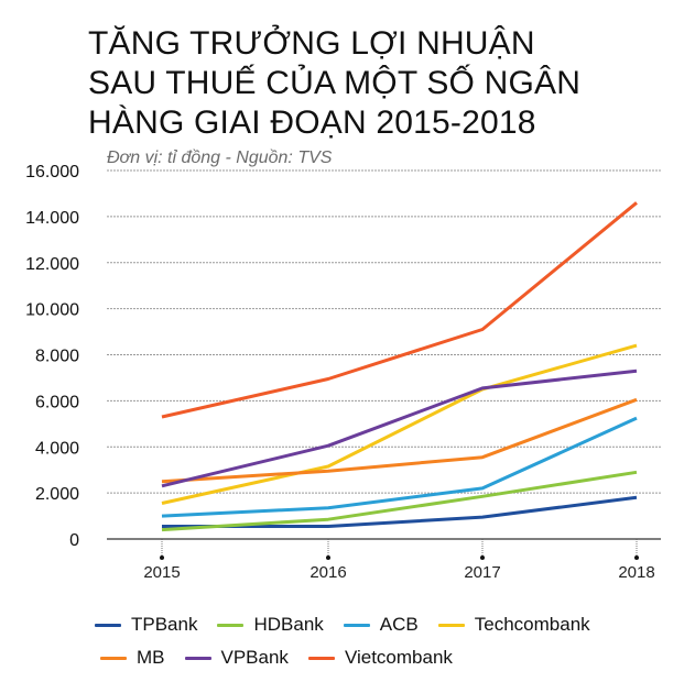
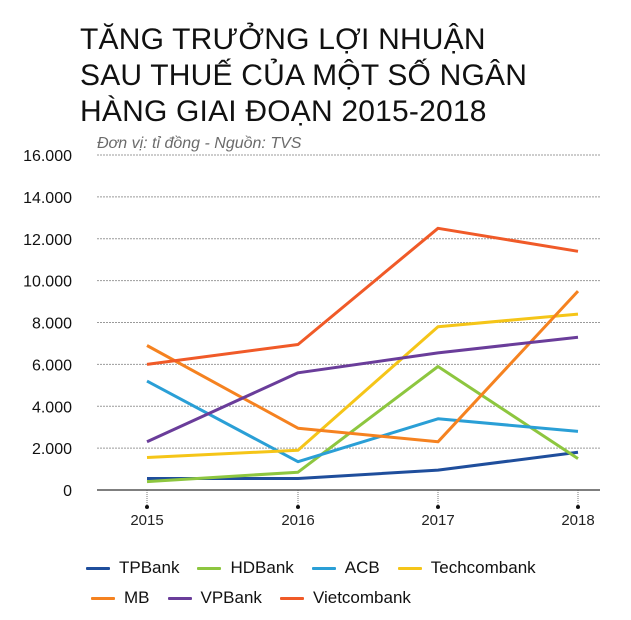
ACB/2015: 1000 -> 5200
MB/2015: 2500 -> 6900
Vietcombank/2015: 5300 -> 6000
Techcombank/2016: 3200 -> 1900
VPBank/2016: 4000 -> 5600
HDBank/2017: 1800 -> 5900
ACB/2017: 2200 -> 3400
Techcombank/2017: 6500 -> 7800
MB/2017: 3600 -> 2300
Vietcombank/2017: 9100 -> 12500
HDBank/2018: 2900 -> 1500
ACB/2018: 5200 -> 2800
MB/2018: 6000 -> 9500
Vietcombank/2018: 14600 -> 11400
